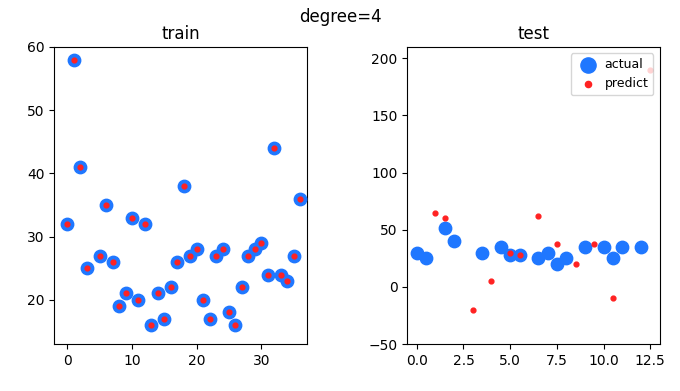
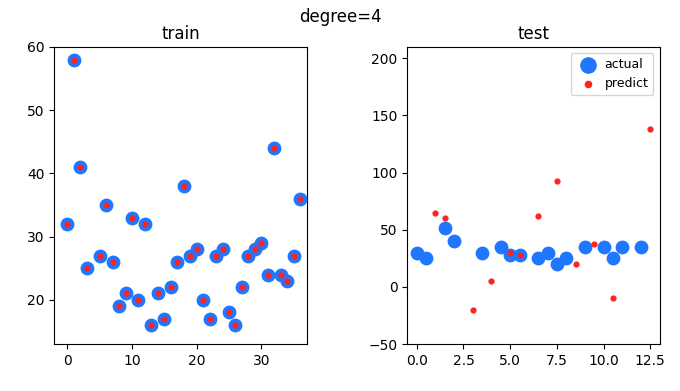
test/predict/7.5: 38 -> 93
test/predict/12.5: 190 -> 138
